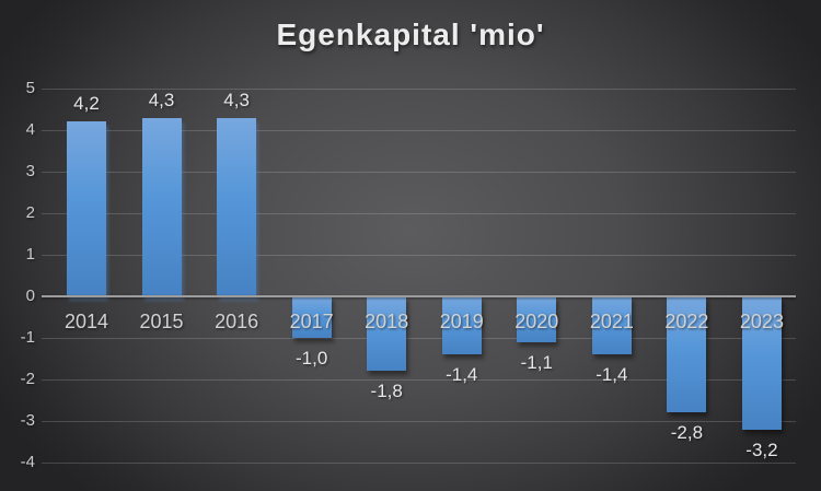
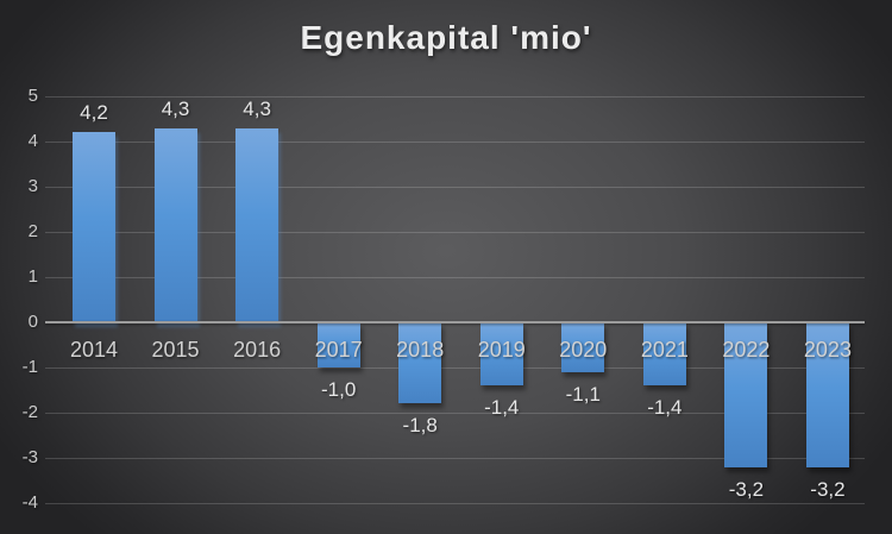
2022: -2,8 -> -3,2
